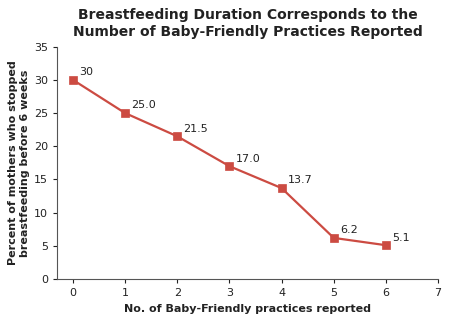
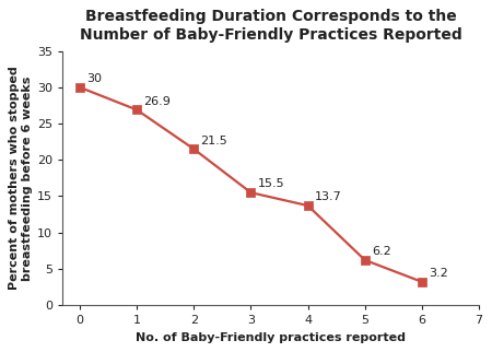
1: 25.0 -> 26.9
3: 17.0 -> 15.5
6: 5.1 -> 3.2
